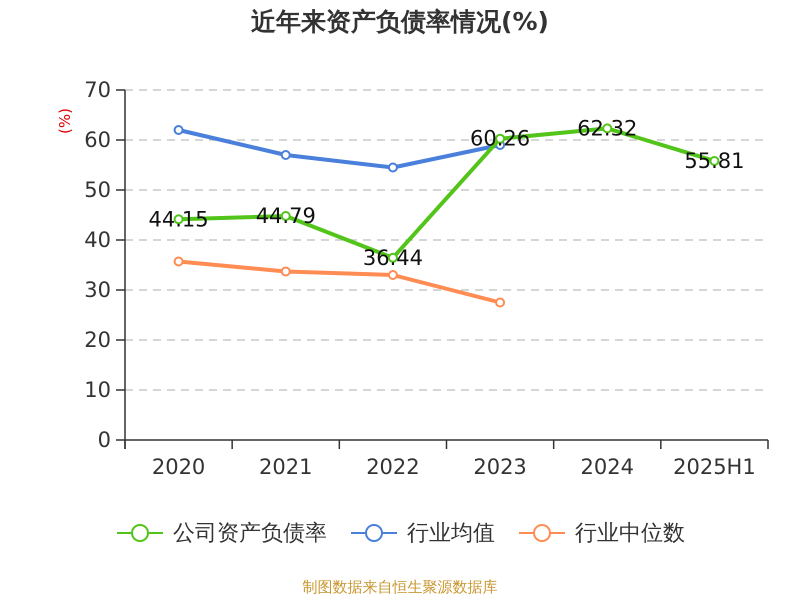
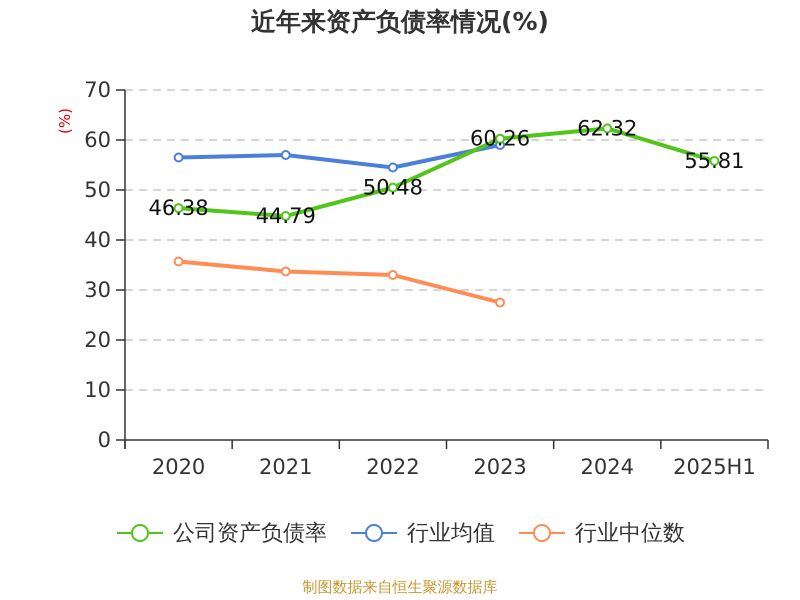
公司资产负债率/2020: 44.15 -> 46.38
行业均值/2020: 62 -> 56
公司资产负债率/2022: 36.44 -> 50.48
